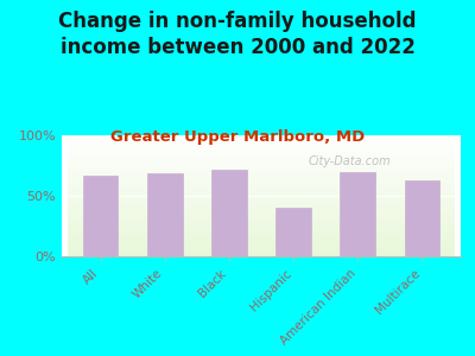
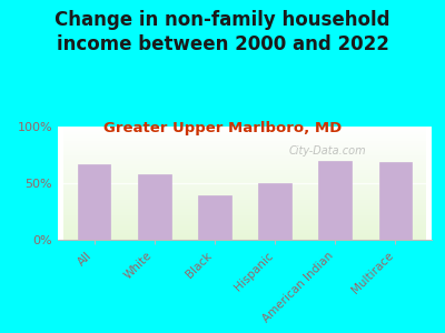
White: 69% -> 58%
Black: 72% -> 39%
Hispanic: 40% -> 50%
Multirace: 63% -> 69%
